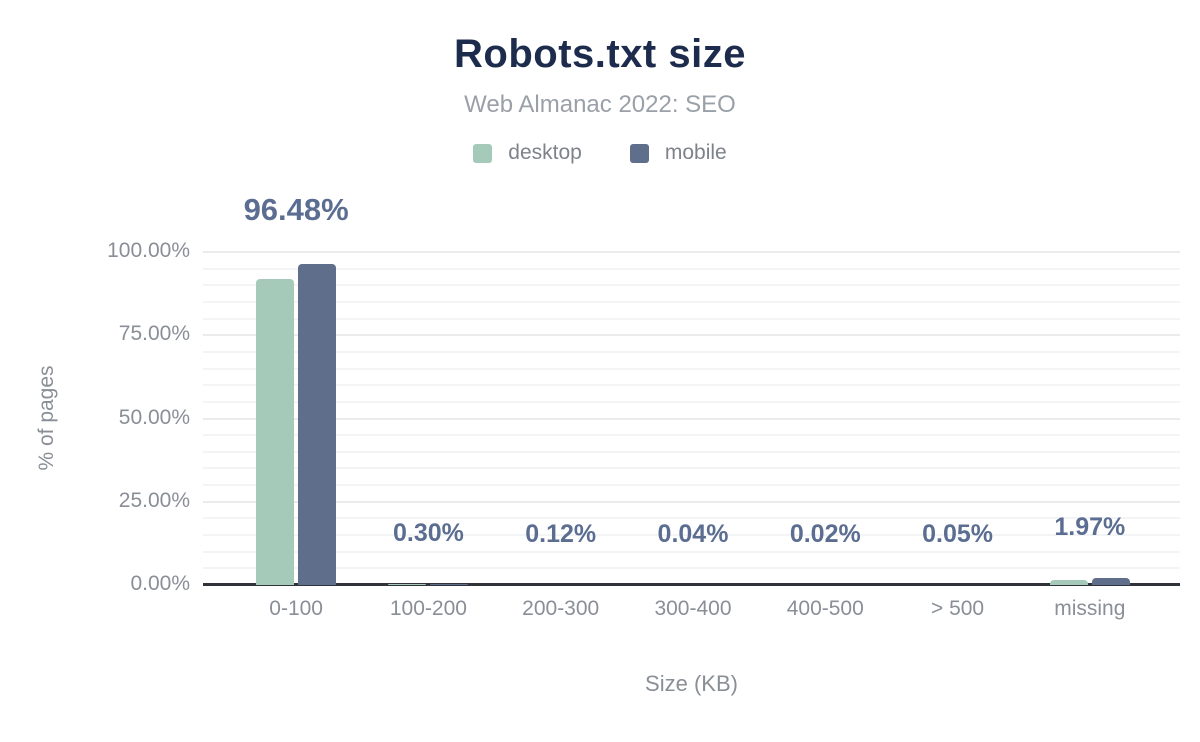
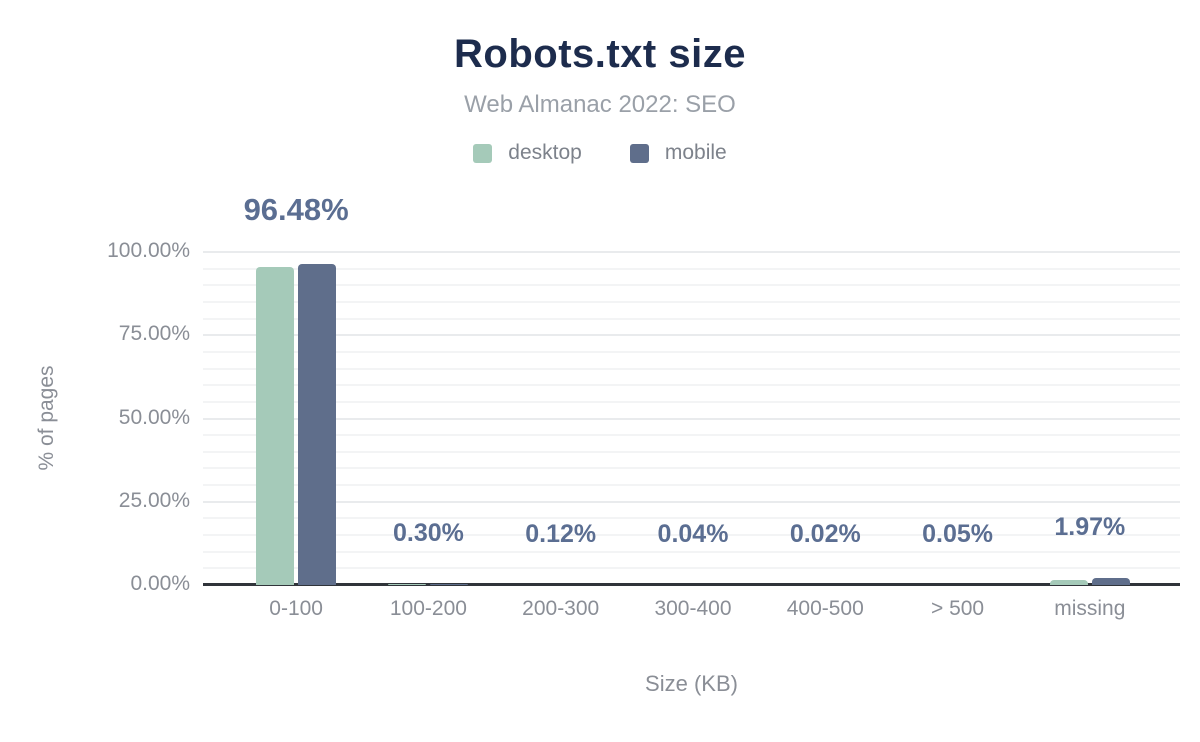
desktop/0-100: 92% -> 96%
